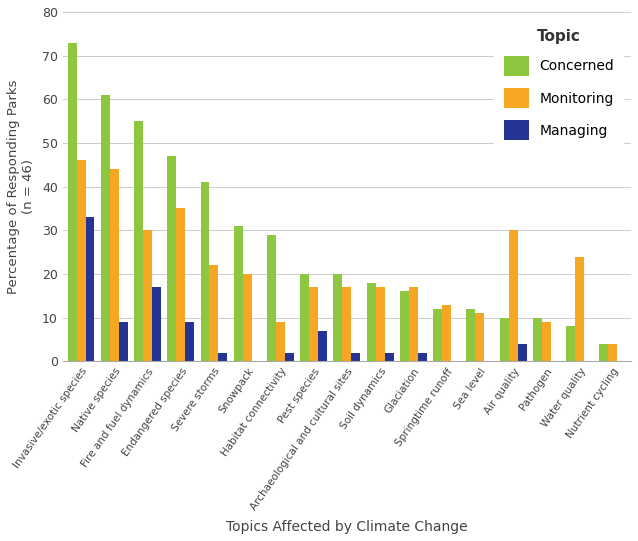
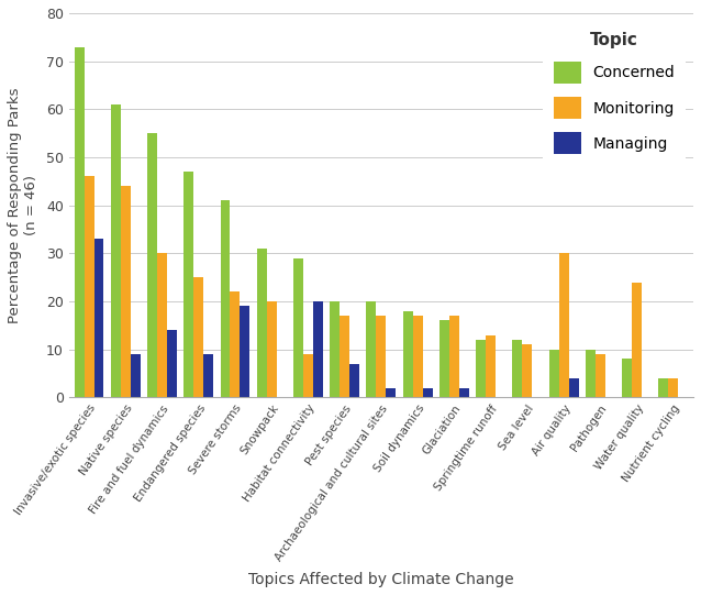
Managing/Fire and fuel dynamics: 17 -> 14
Monitoring/Endangered species: 35 -> 25
Managing/Severe storms: 2 -> 19
Managing/Habitat connectivity: 2 -> 20
